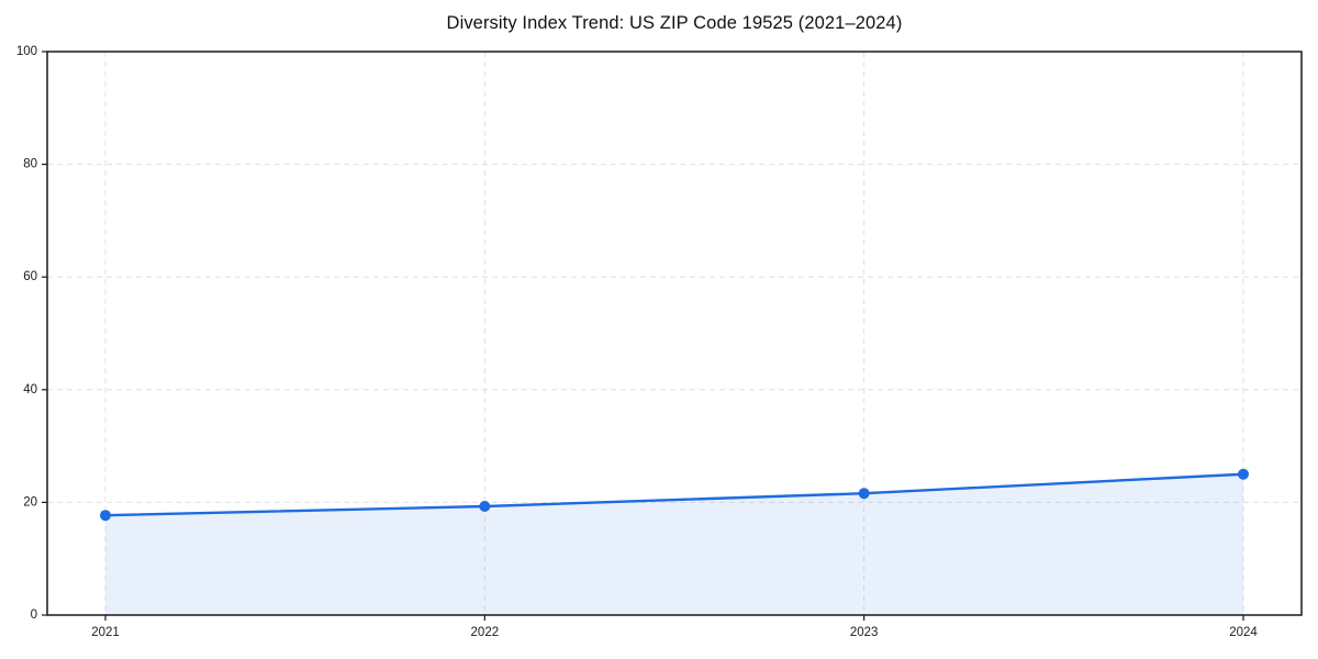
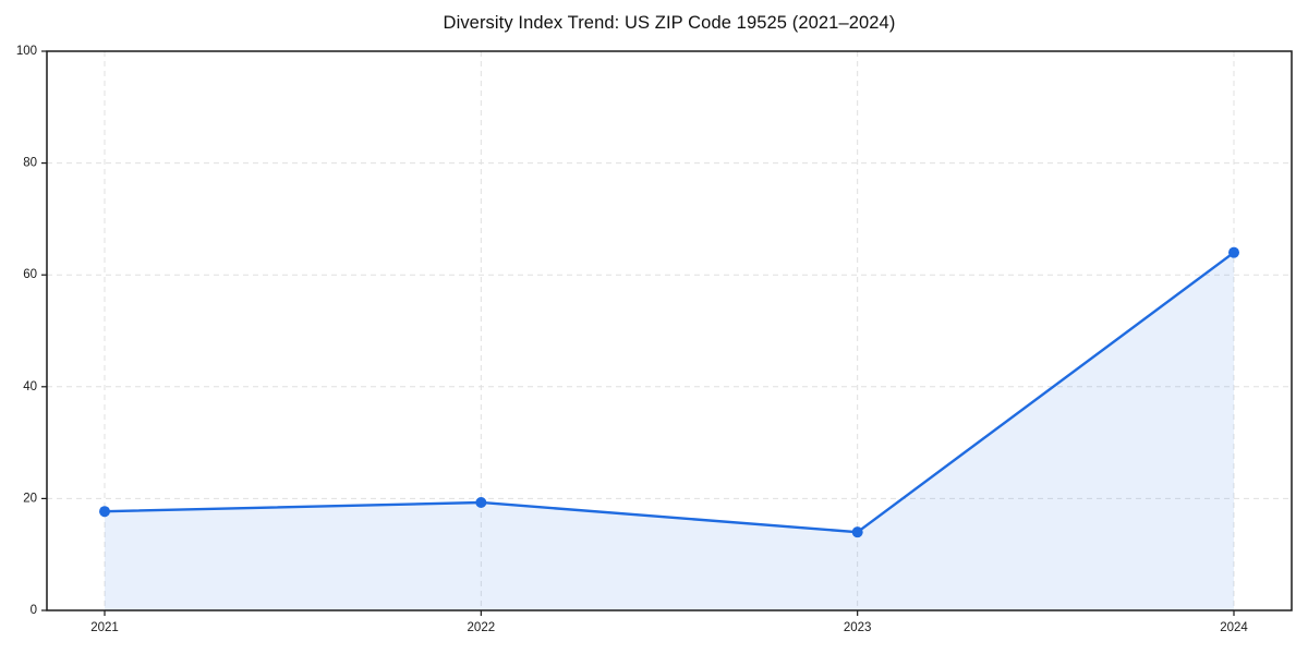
2023: 22 -> 14
2024: 25 -> 64
